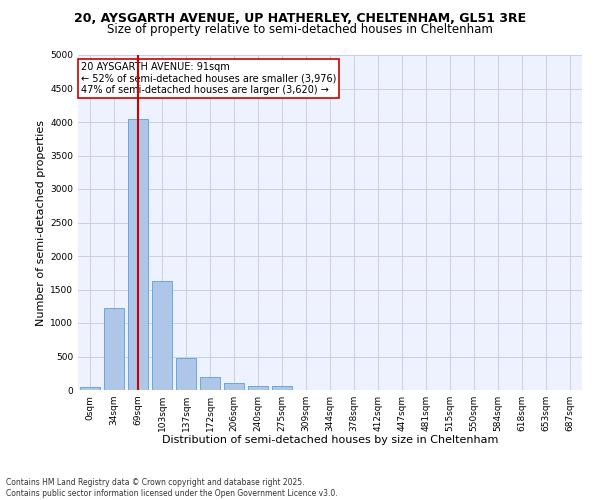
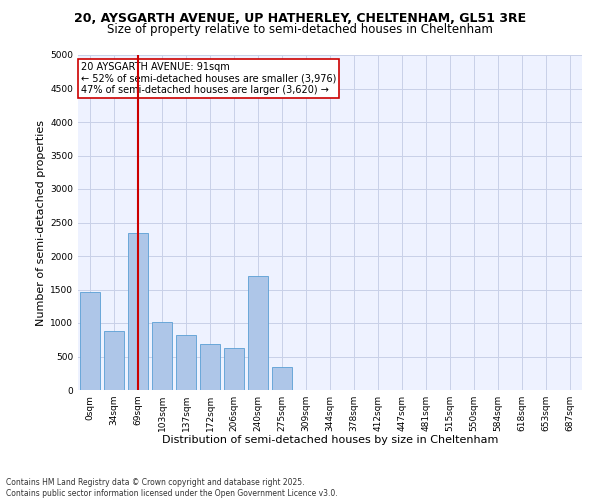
0sqm: 50 -> 1460
34sqm: 1230 -> 880
69sqm: 4040 -> 2340
103sqm: 1630 -> 1020
137sqm: 480 -> 820
172sqm: 190 -> 680
206sqm: 110 -> 620
240sqm: 60 -> 1700
275sqm: 60 -> 340
